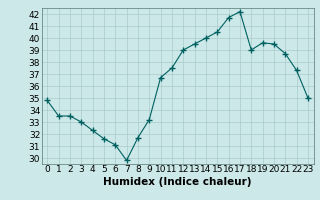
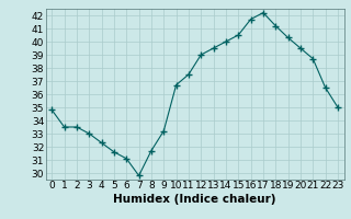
18: 39.0 -> 41.2
19: 39.6 -> 40.3
22: 37.3 -> 36.5
